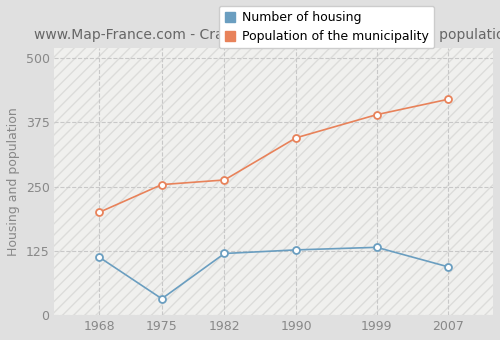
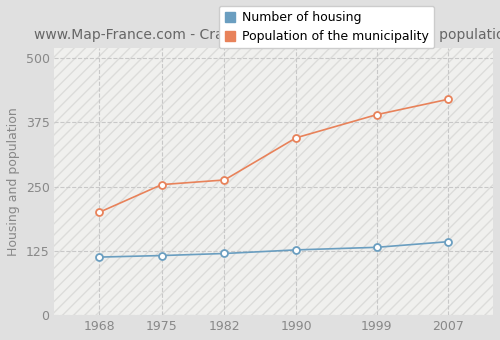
Number of housing/1975: 32 -> 116
Number of housing/2007: 94 -> 143
